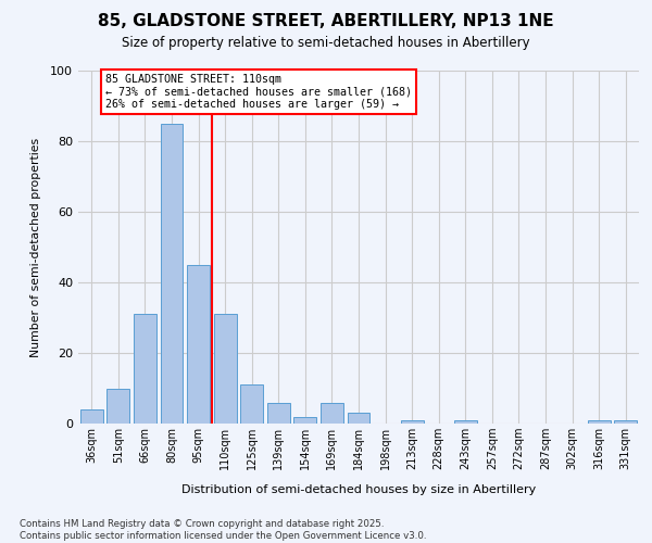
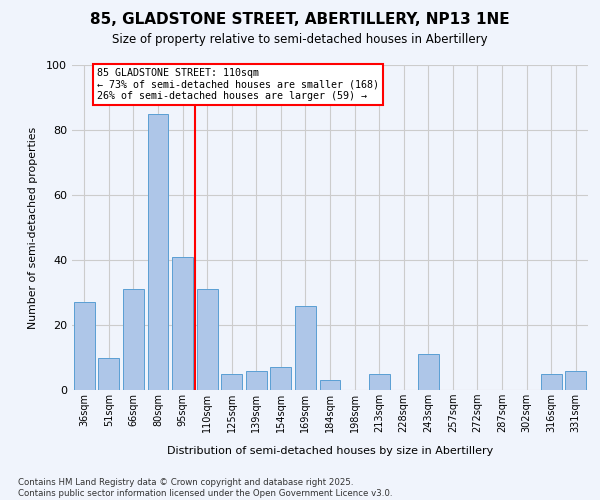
36sqm: 4 -> 27
95sqm: 45 -> 41
125sqm: 11 -> 5
154sqm: 2 -> 7
169sqm: 6 -> 26
213sqm: 1 -> 5
243sqm: 1 -> 11
316sqm: 1 -> 5
331sqm: 1 -> 6
